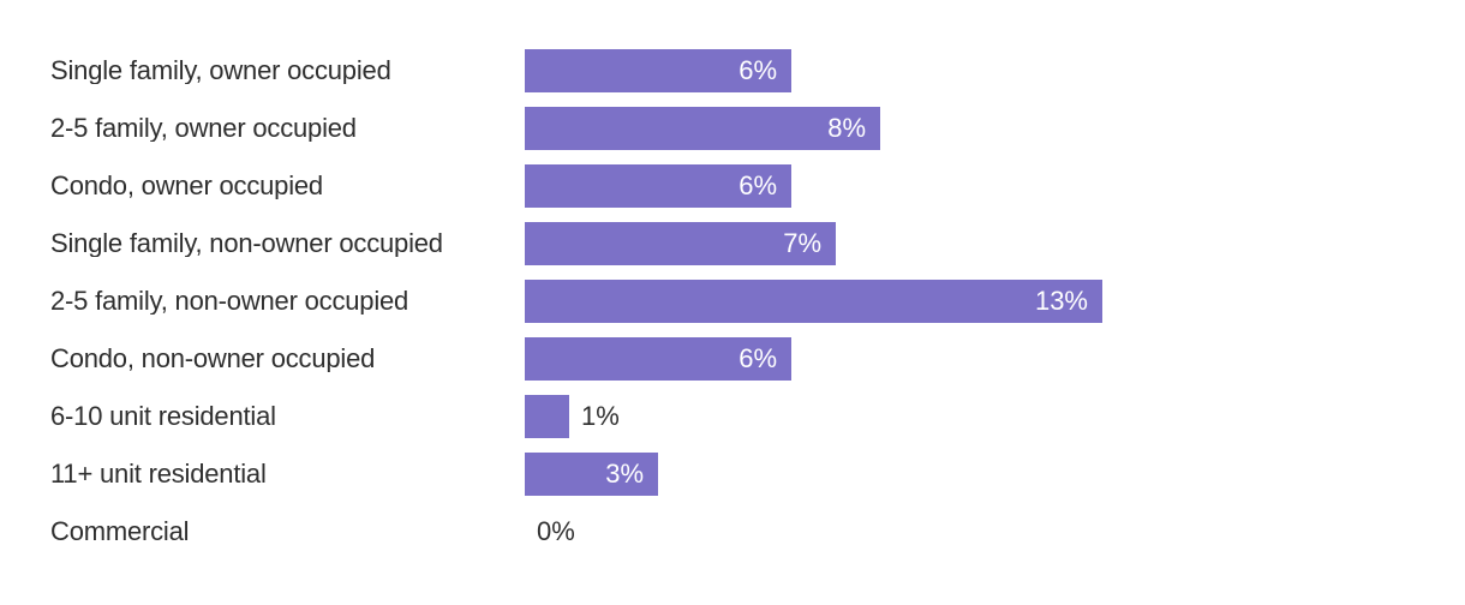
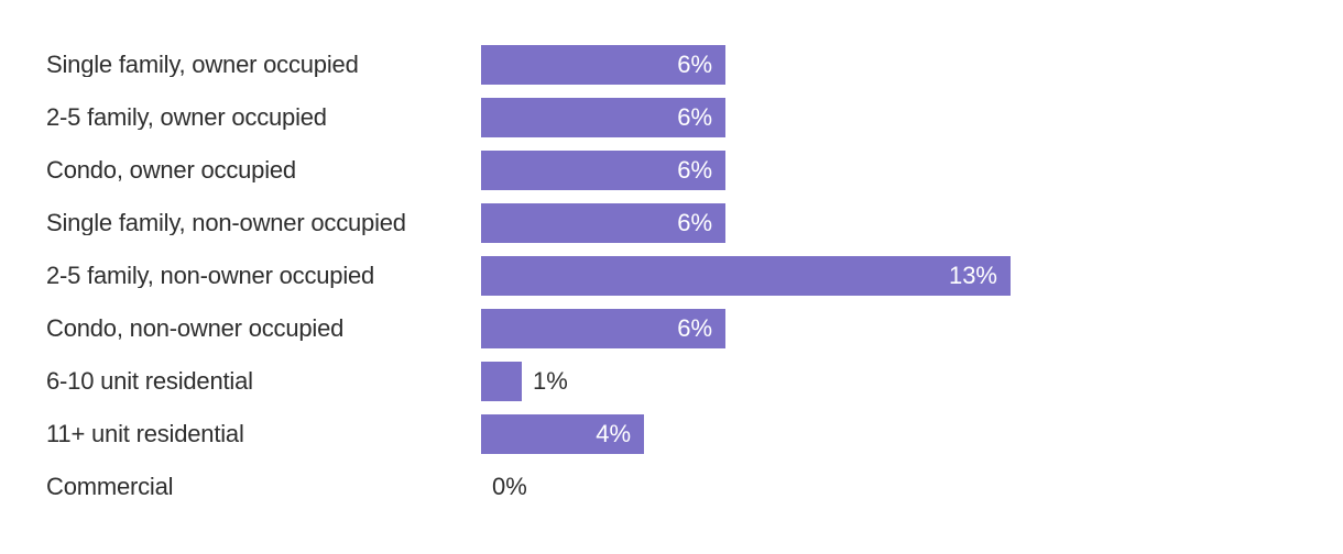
2-5 family, owner occupied: 8% -> 6%
Single family, non-owner occupied: 7% -> 6%
11+ unit residential: 3% -> 4%
